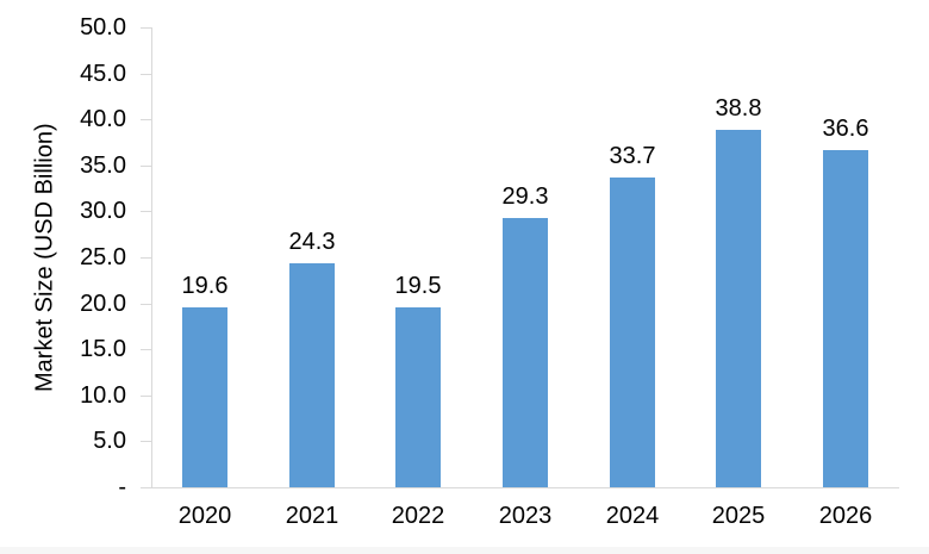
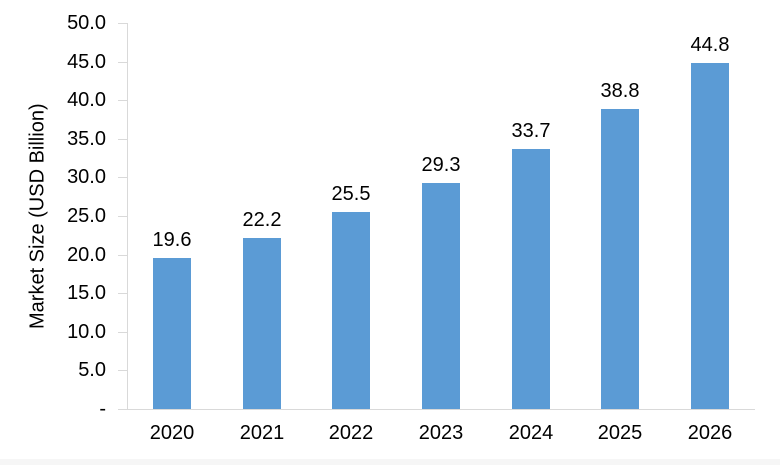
2021: 24.3 -> 22.2
2022: 19.5 -> 25.5
2026: 36.6 -> 44.8
